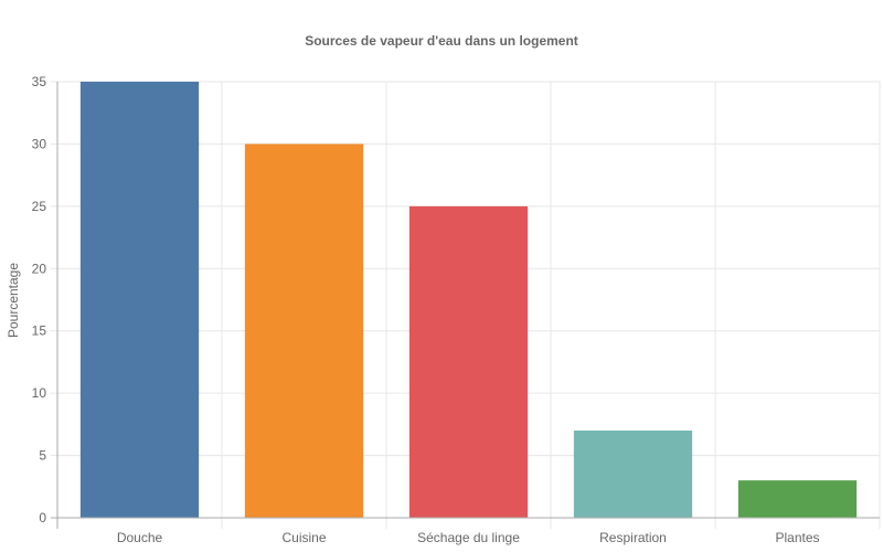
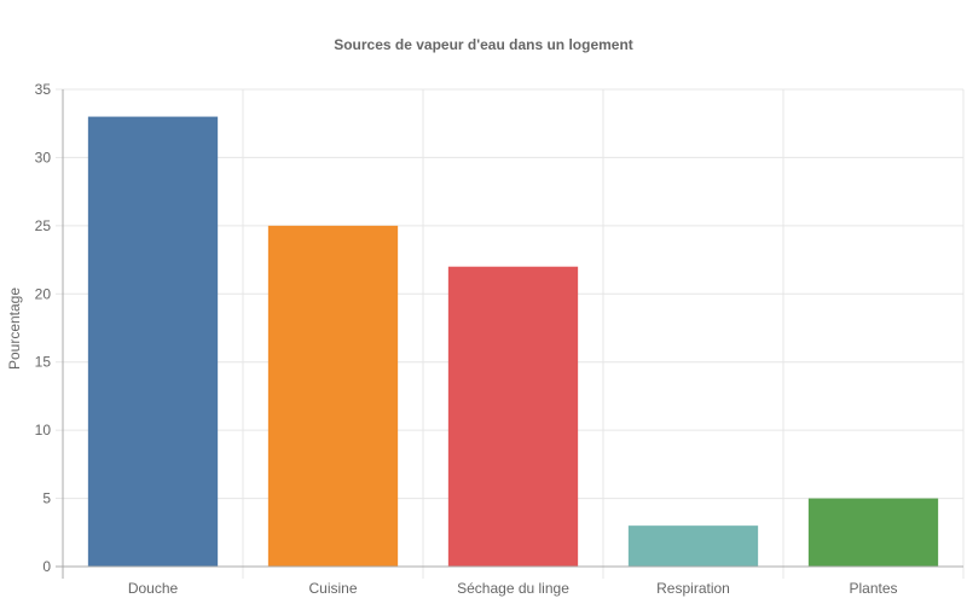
Douche: 35 -> 33
Cuisine: 30 -> 25
Séchage du linge: 25 -> 22
Respiration: 7 -> 3
Plantes: 3 -> 5
